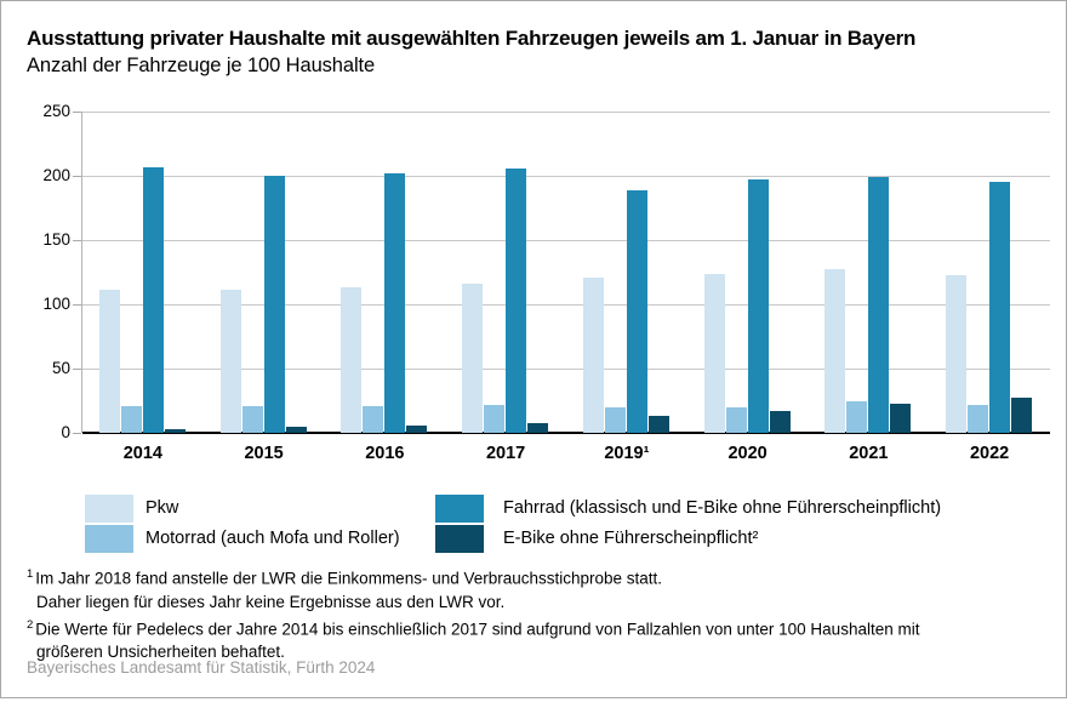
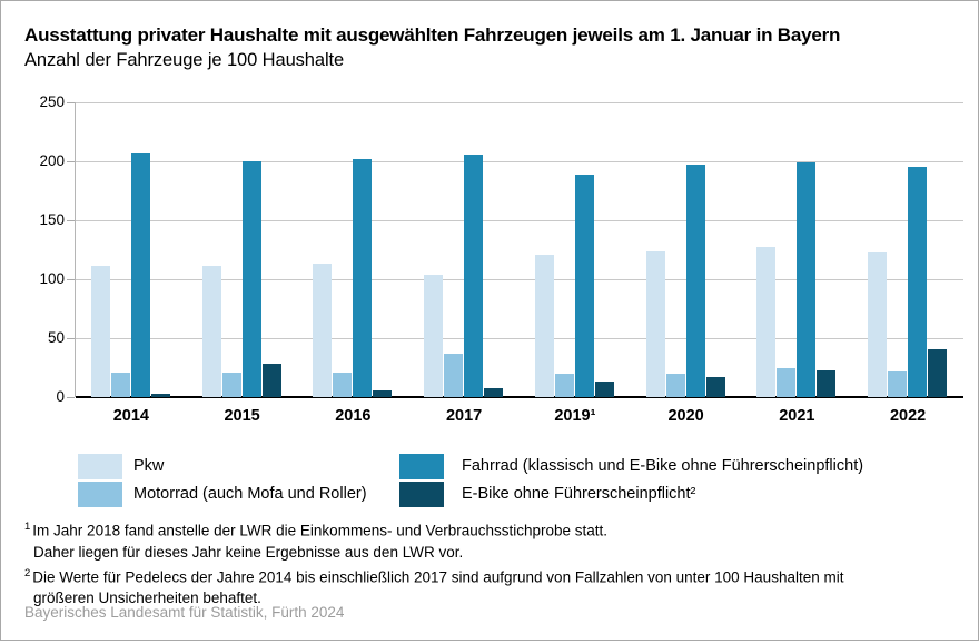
E-Bike ohne Führerscheinpflicht²/2015: 5 -> 28
Pkw/2017: 116 -> 104
Motorrad (auch Mofa und Roller)/2017: 22 -> 37
E-Bike ohne Führerscheinpflicht²/2022: 27 -> 41
